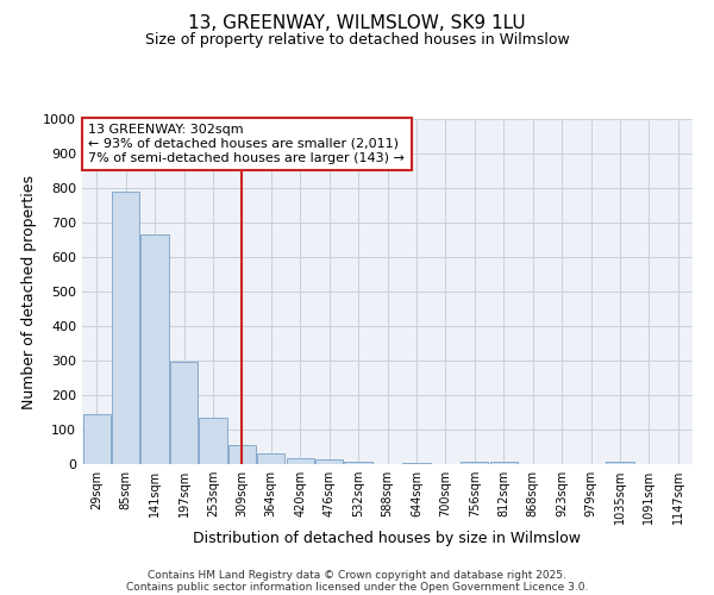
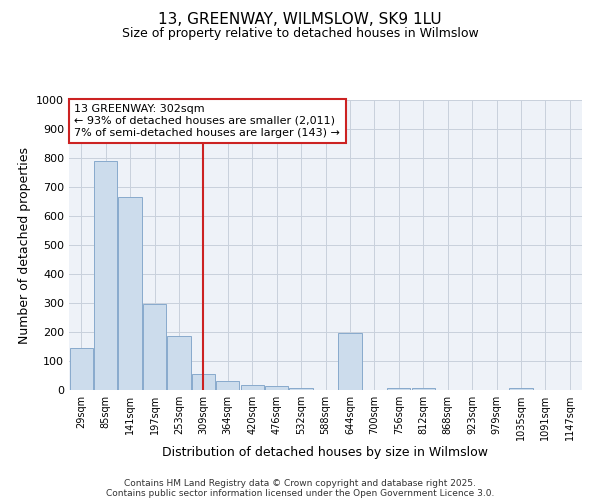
253sqm: 135 -> 185
644sqm: 5 -> 195
